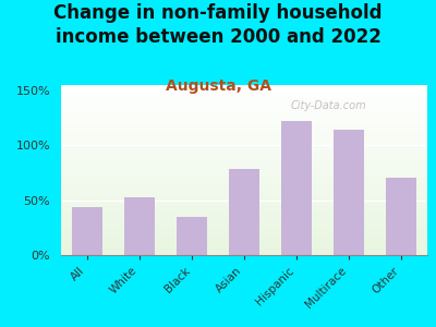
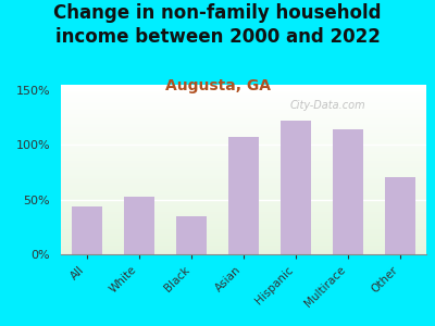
Asian: 78% -> 107%
